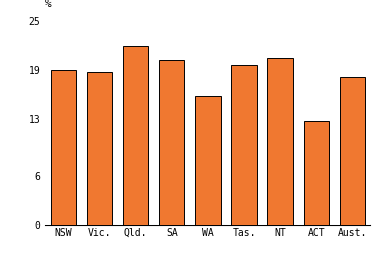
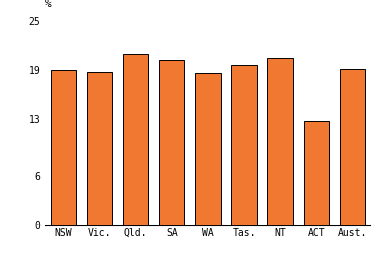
Qld.: 22.0 -> 21.0
WA: 15.8 -> 18.7
Aust.: 18.2 -> 19.2
